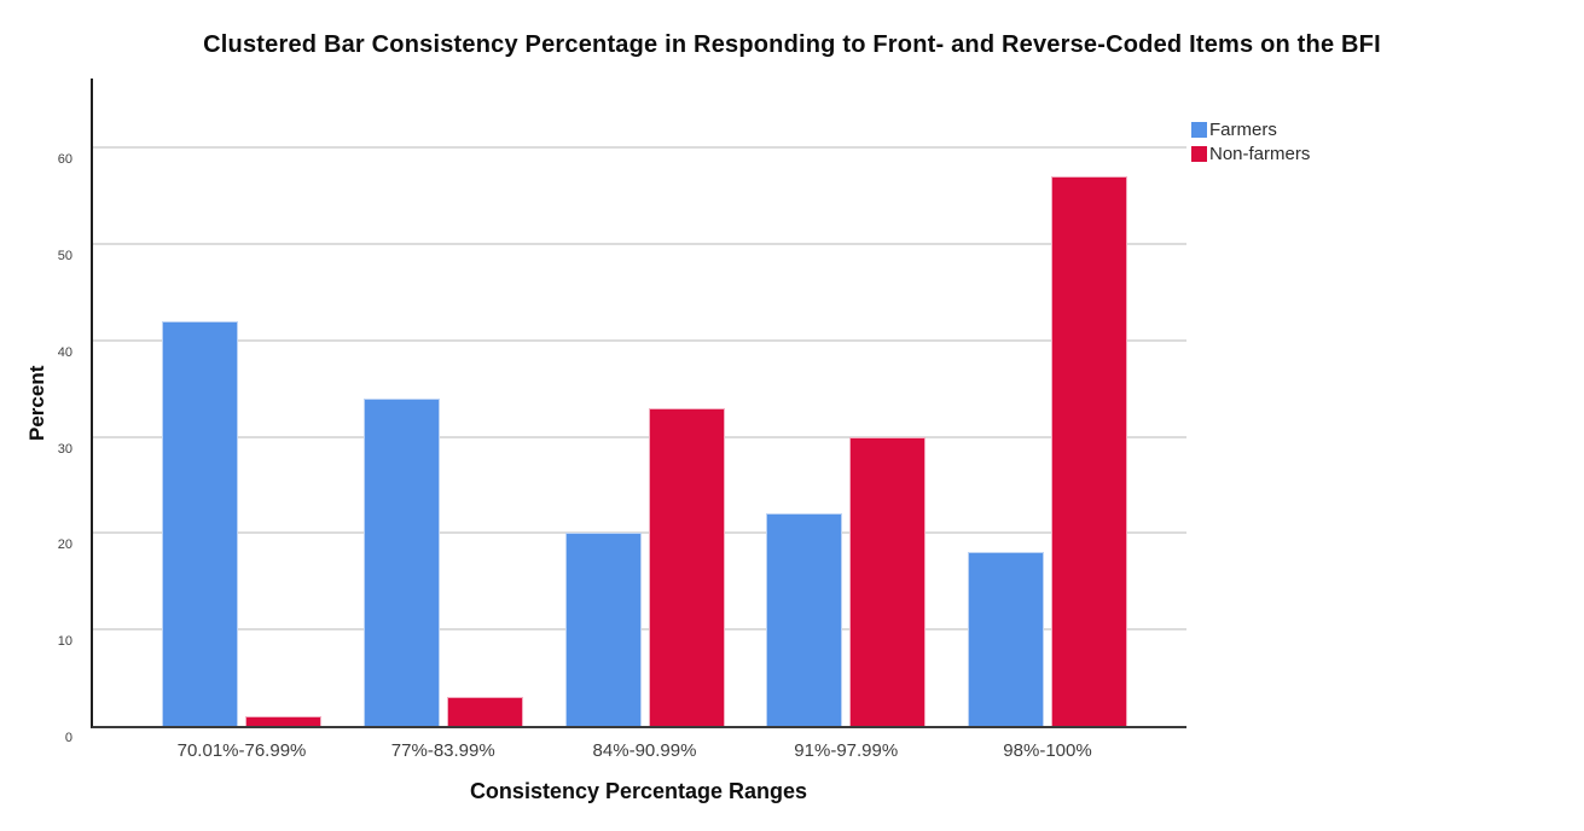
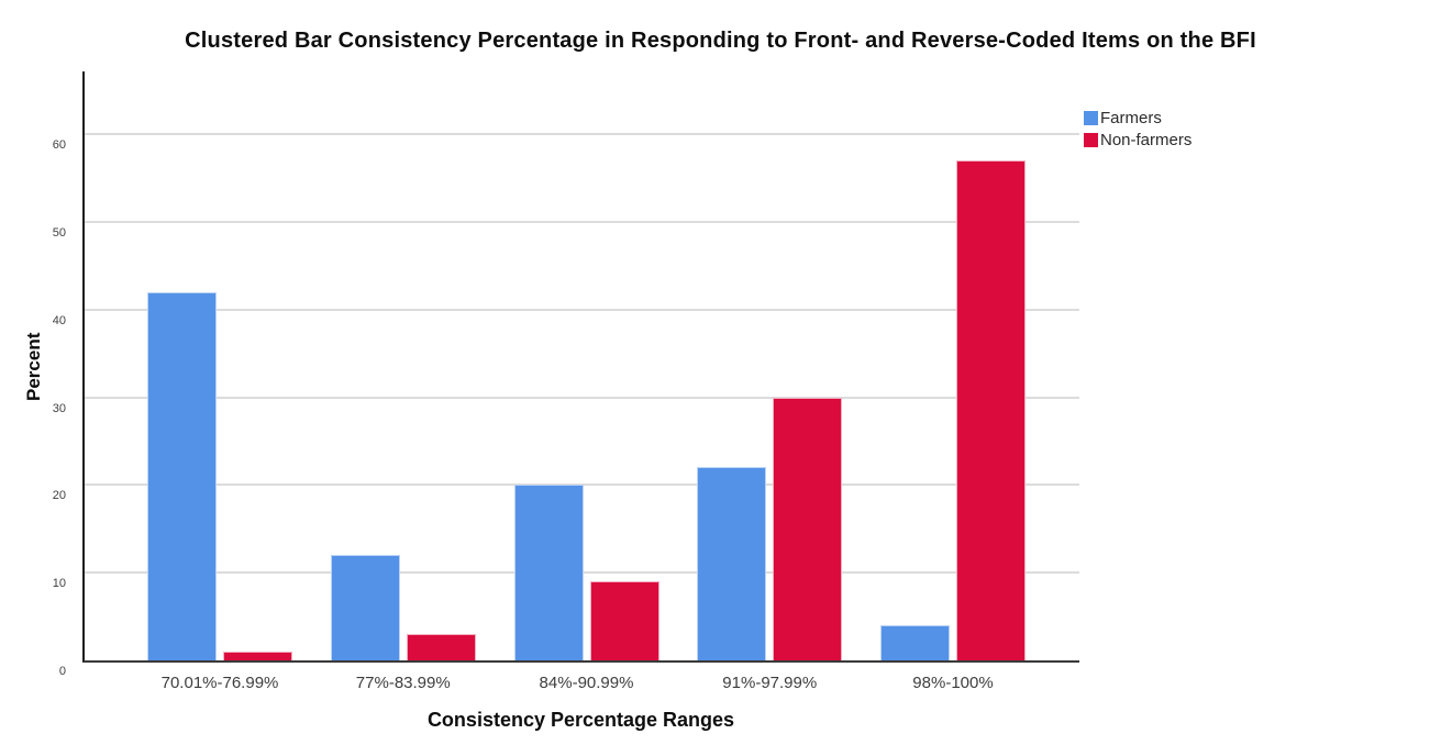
Farmers/77%-83.99%: 34 -> 12
Non-farmers/84%-90.99%: 33 -> 9
Farmers/98%-100%: 18 -> 4
